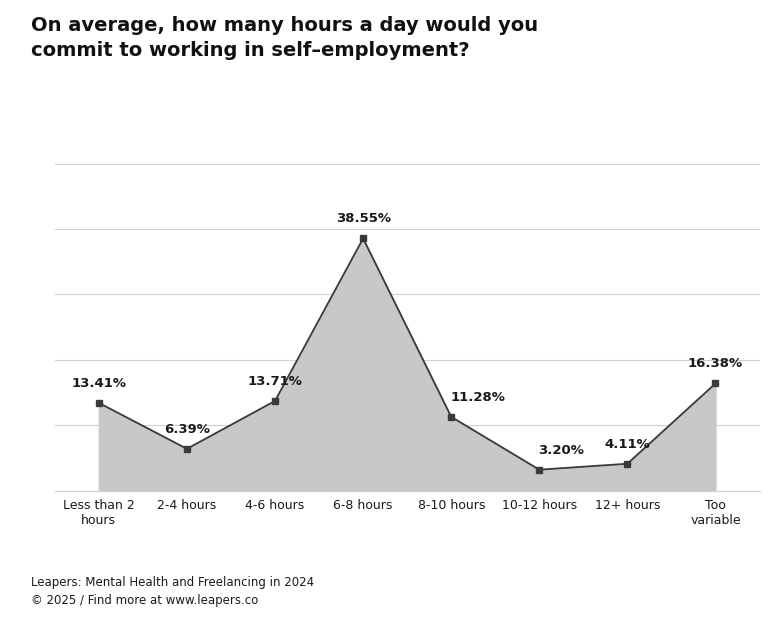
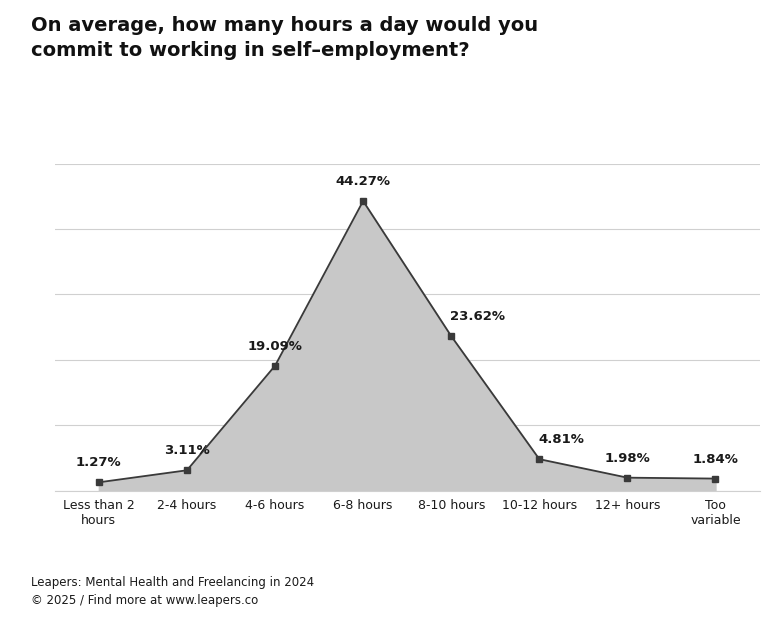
Less than 2 hours: 13.41% -> 1.27%
2-4 hours: 6.39% -> 3.11%
4-6 hours: 13.71% -> 19.09%
6-8 hours: 38.55% -> 44.27%
8-10 hours: 11.28% -> 23.62%
10-12 hours: 3.20% -> 4.81%
12+ hours: 4.11% -> 1.98%
Too variable: 16.38% -> 1.84%
